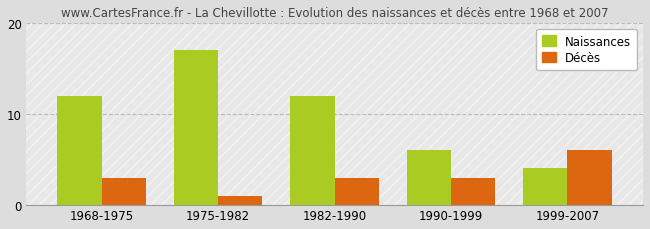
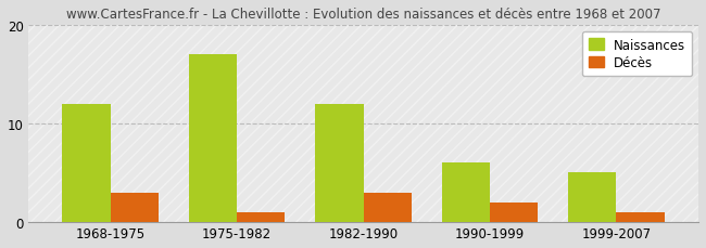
Décès/1990-1999: 3 -> 2
Naissances/1999-2007: 4 -> 5
Décès/1999-2007: 6 -> 1
